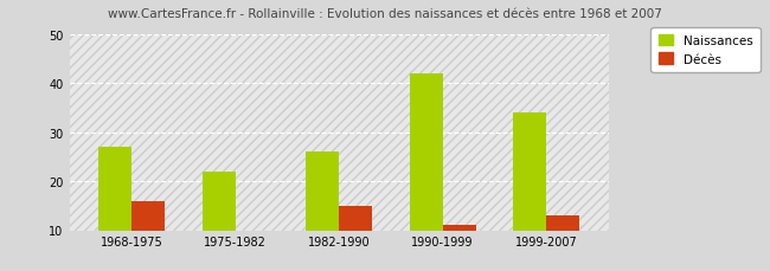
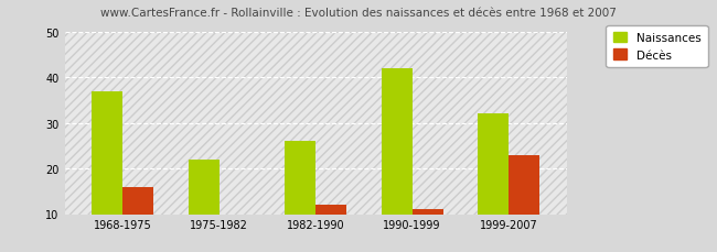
Naissances/1968-1975: 27 -> 37
Décès/1982-1990: 15 -> 12
Naissances/1999-2007: 34 -> 32
Décès/1999-2007: 13 -> 23
